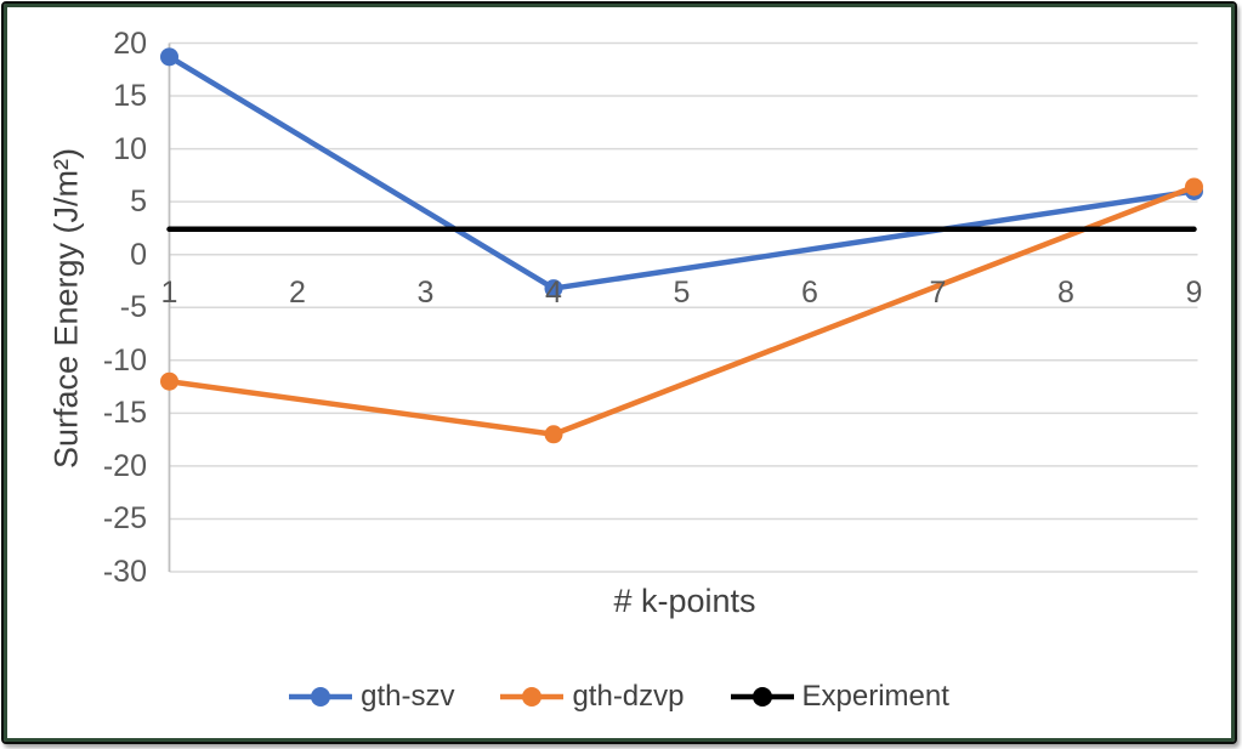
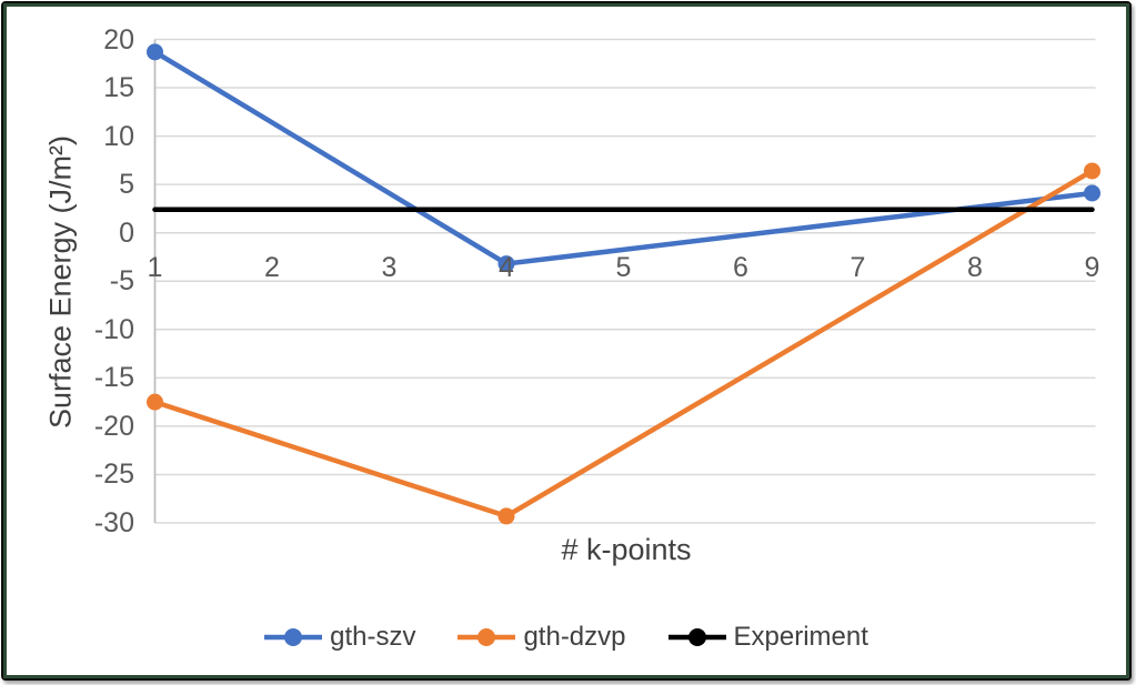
gth-dzvp/1: -12 -> -18
gth-dzvp/4: -17 -> -29
gth-szv/9: 6 -> 4
